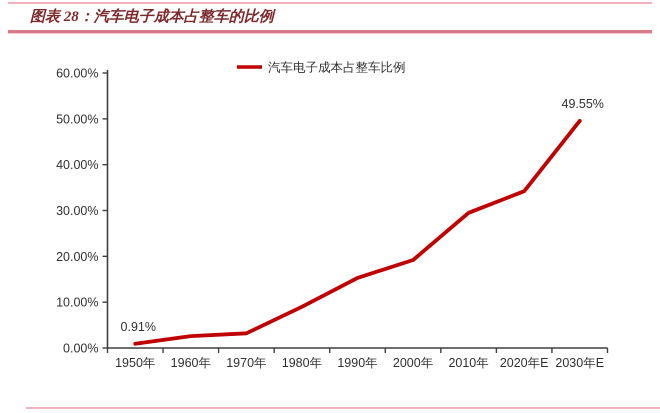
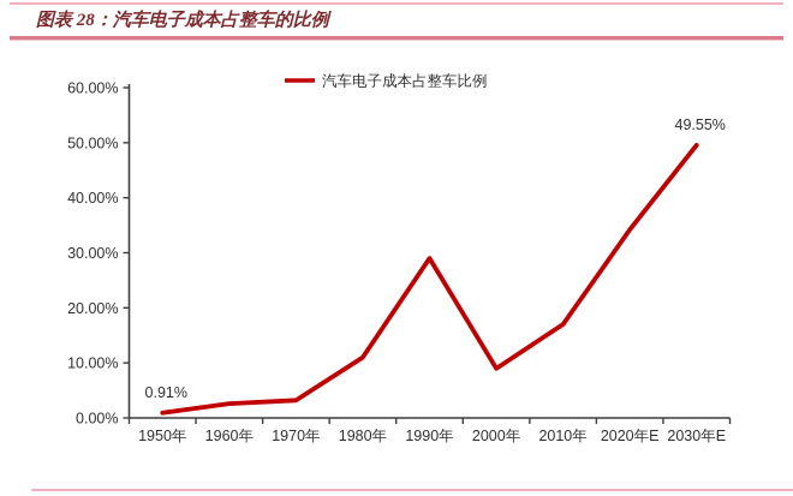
1980年: 9% -> 11%
1990年: 15% -> 29%
2000年: 19% -> 9%
2010年: 30% -> 17%
